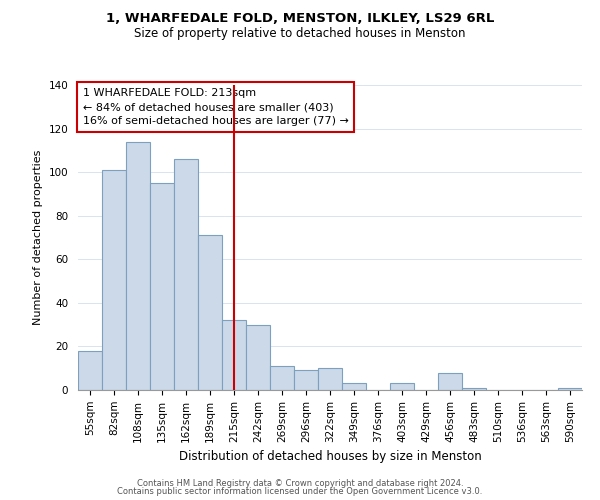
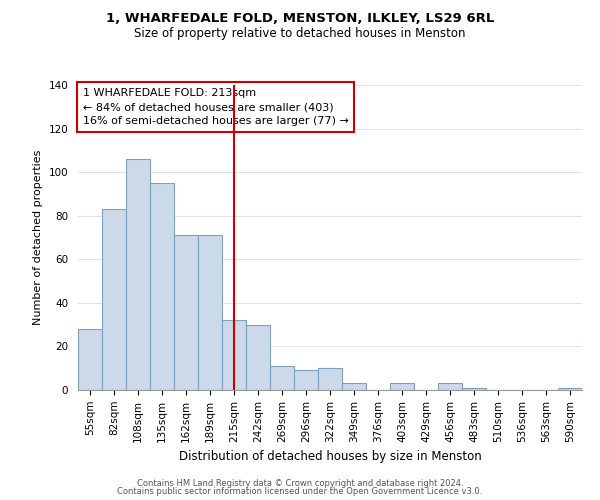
55sqm: 18 -> 28
82sqm: 101 -> 83
108sqm: 114 -> 106
162sqm: 106 -> 71
456sqm: 8 -> 3
